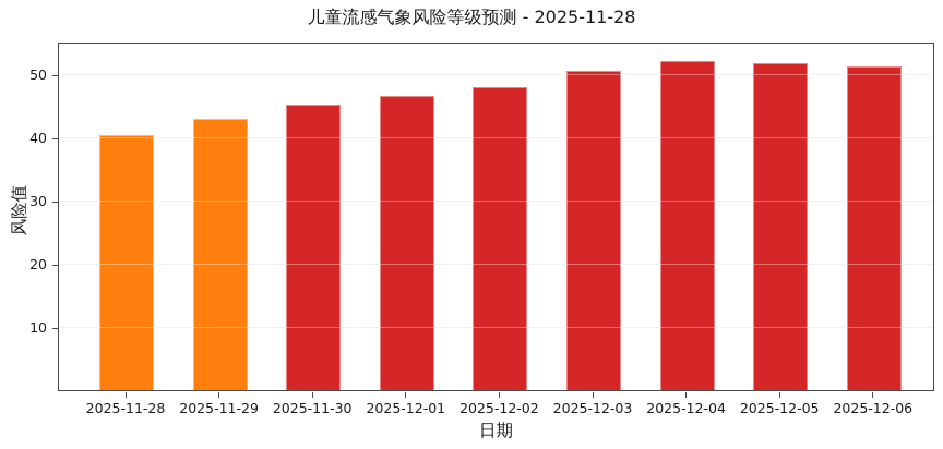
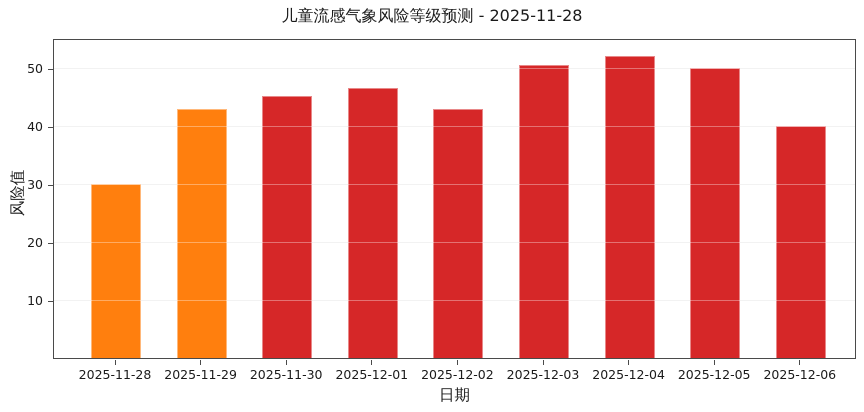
2025-11-28: 40 -> 30
2025-12-02: 48 -> 43
2025-12-05: 52 -> 50
2025-12-06: 51 -> 40
